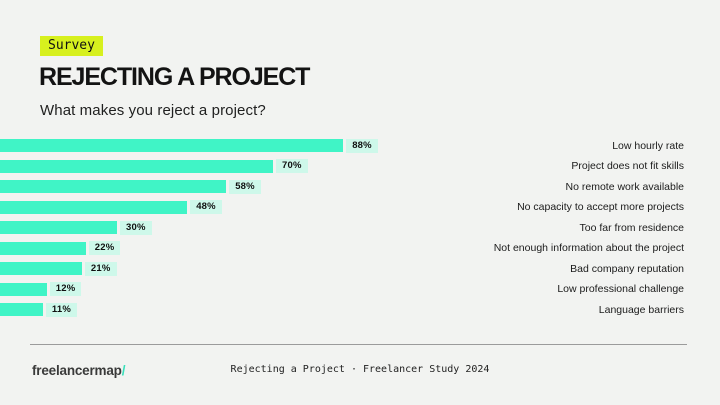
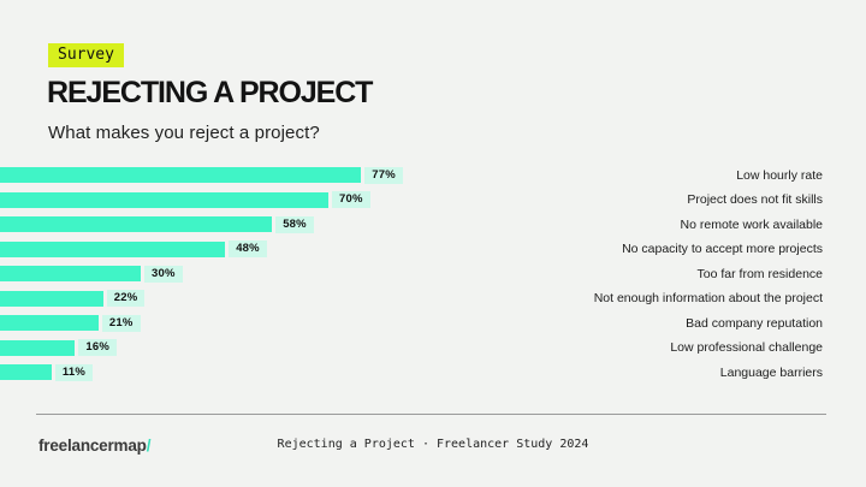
Low hourly rate: 88% -> 77%
Low professional challenge: 12% -> 16%
